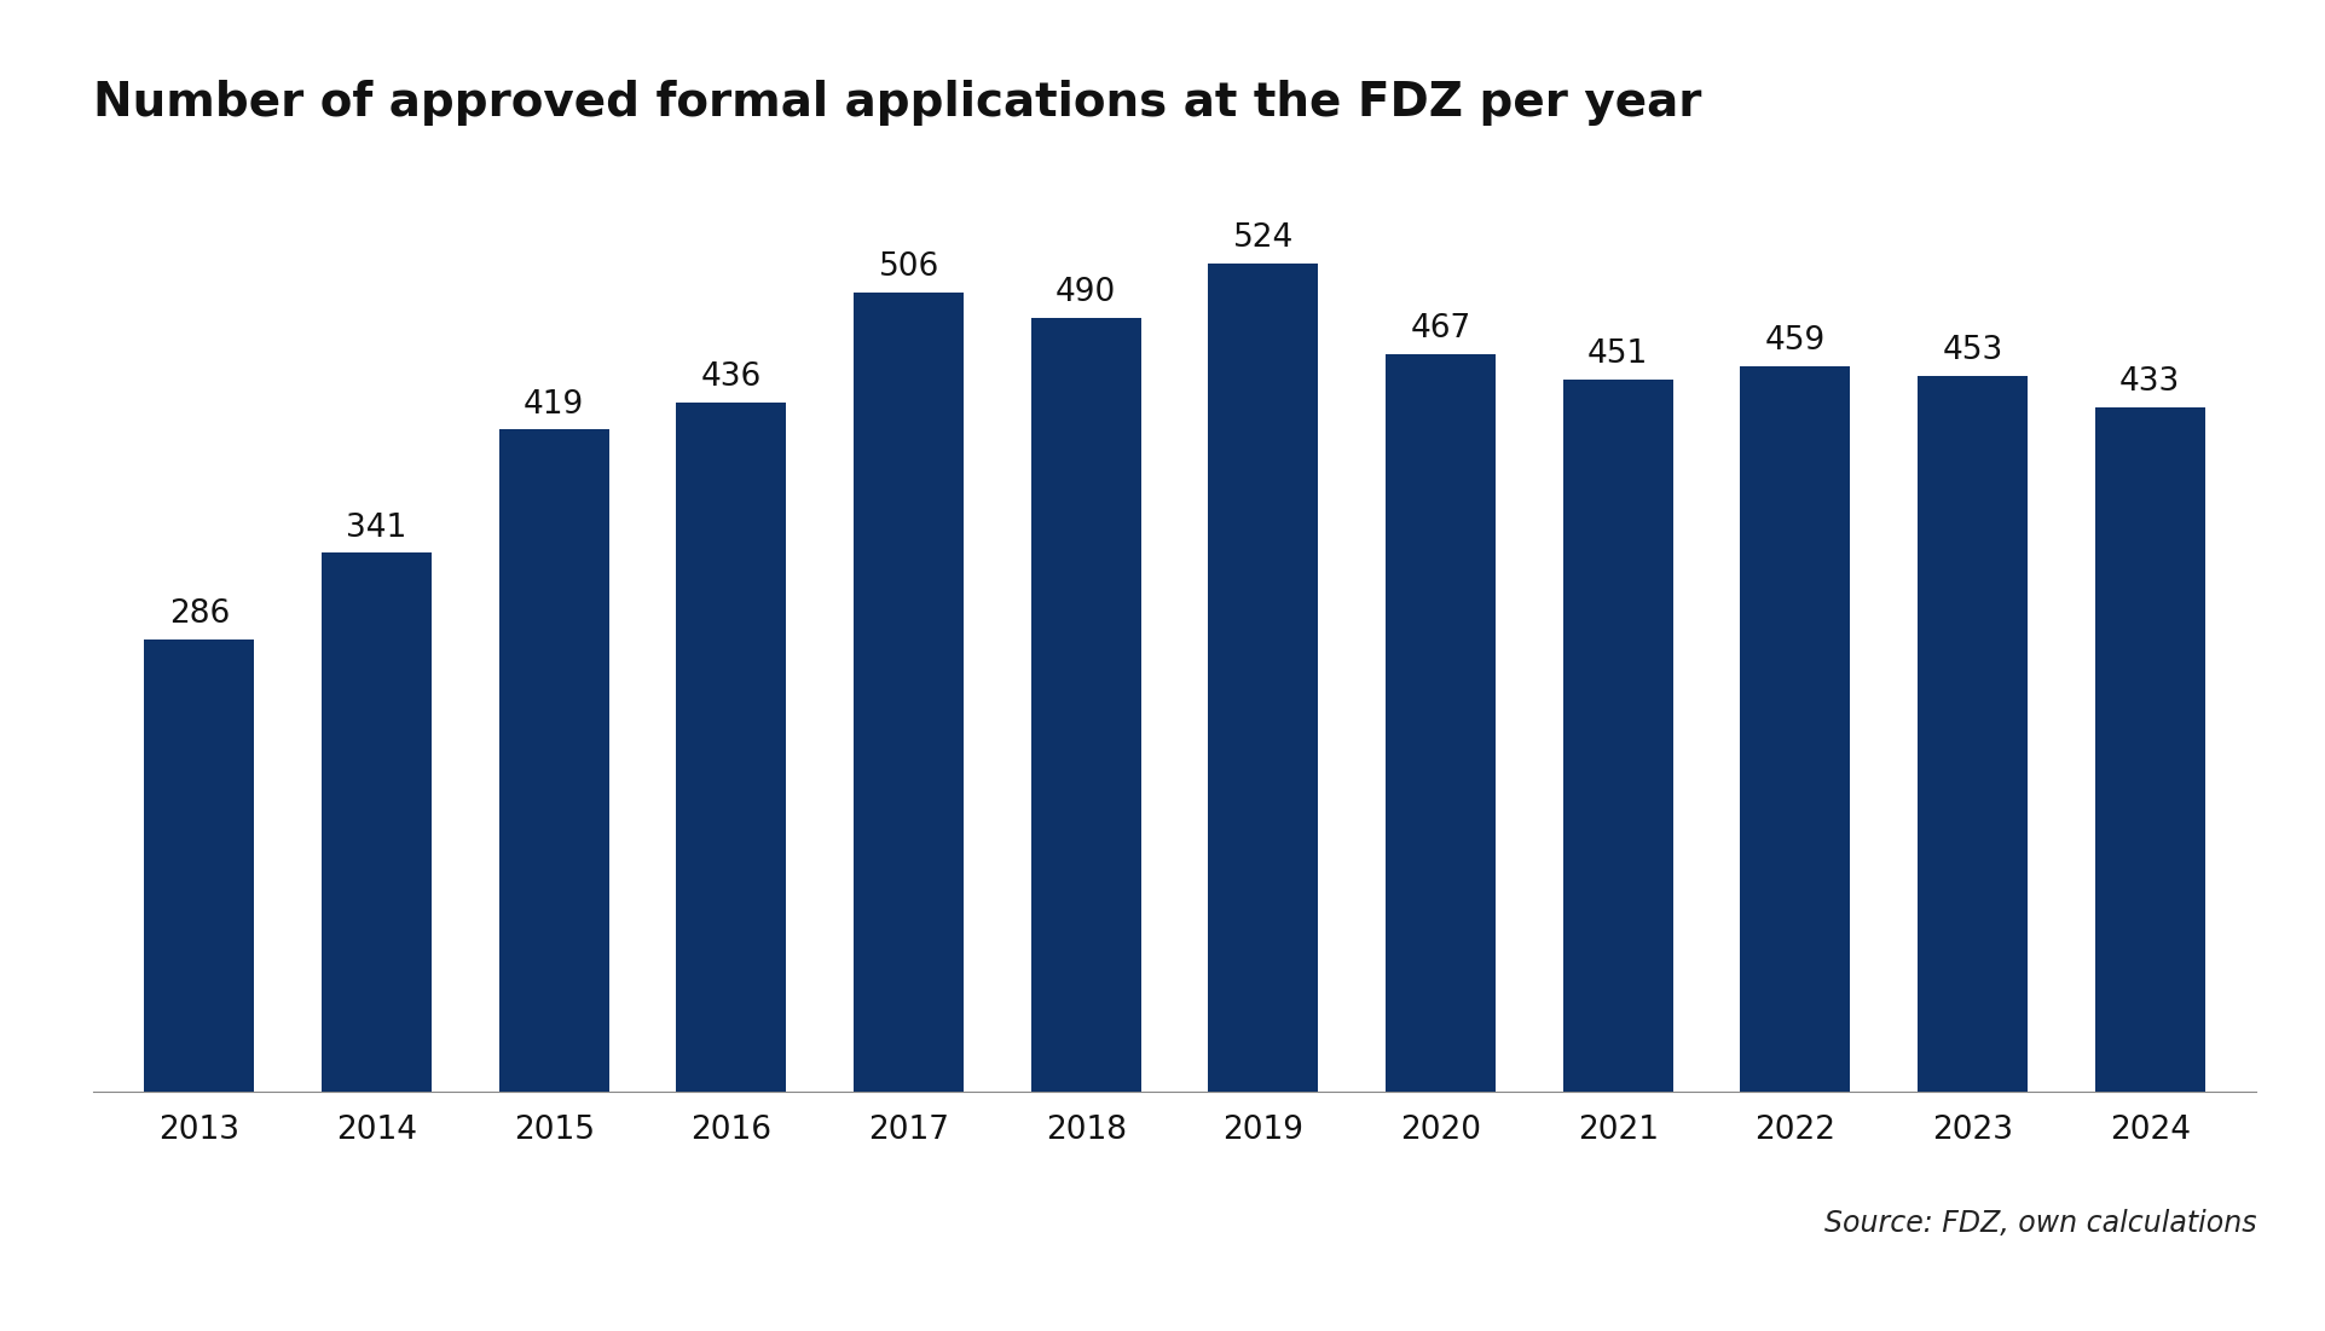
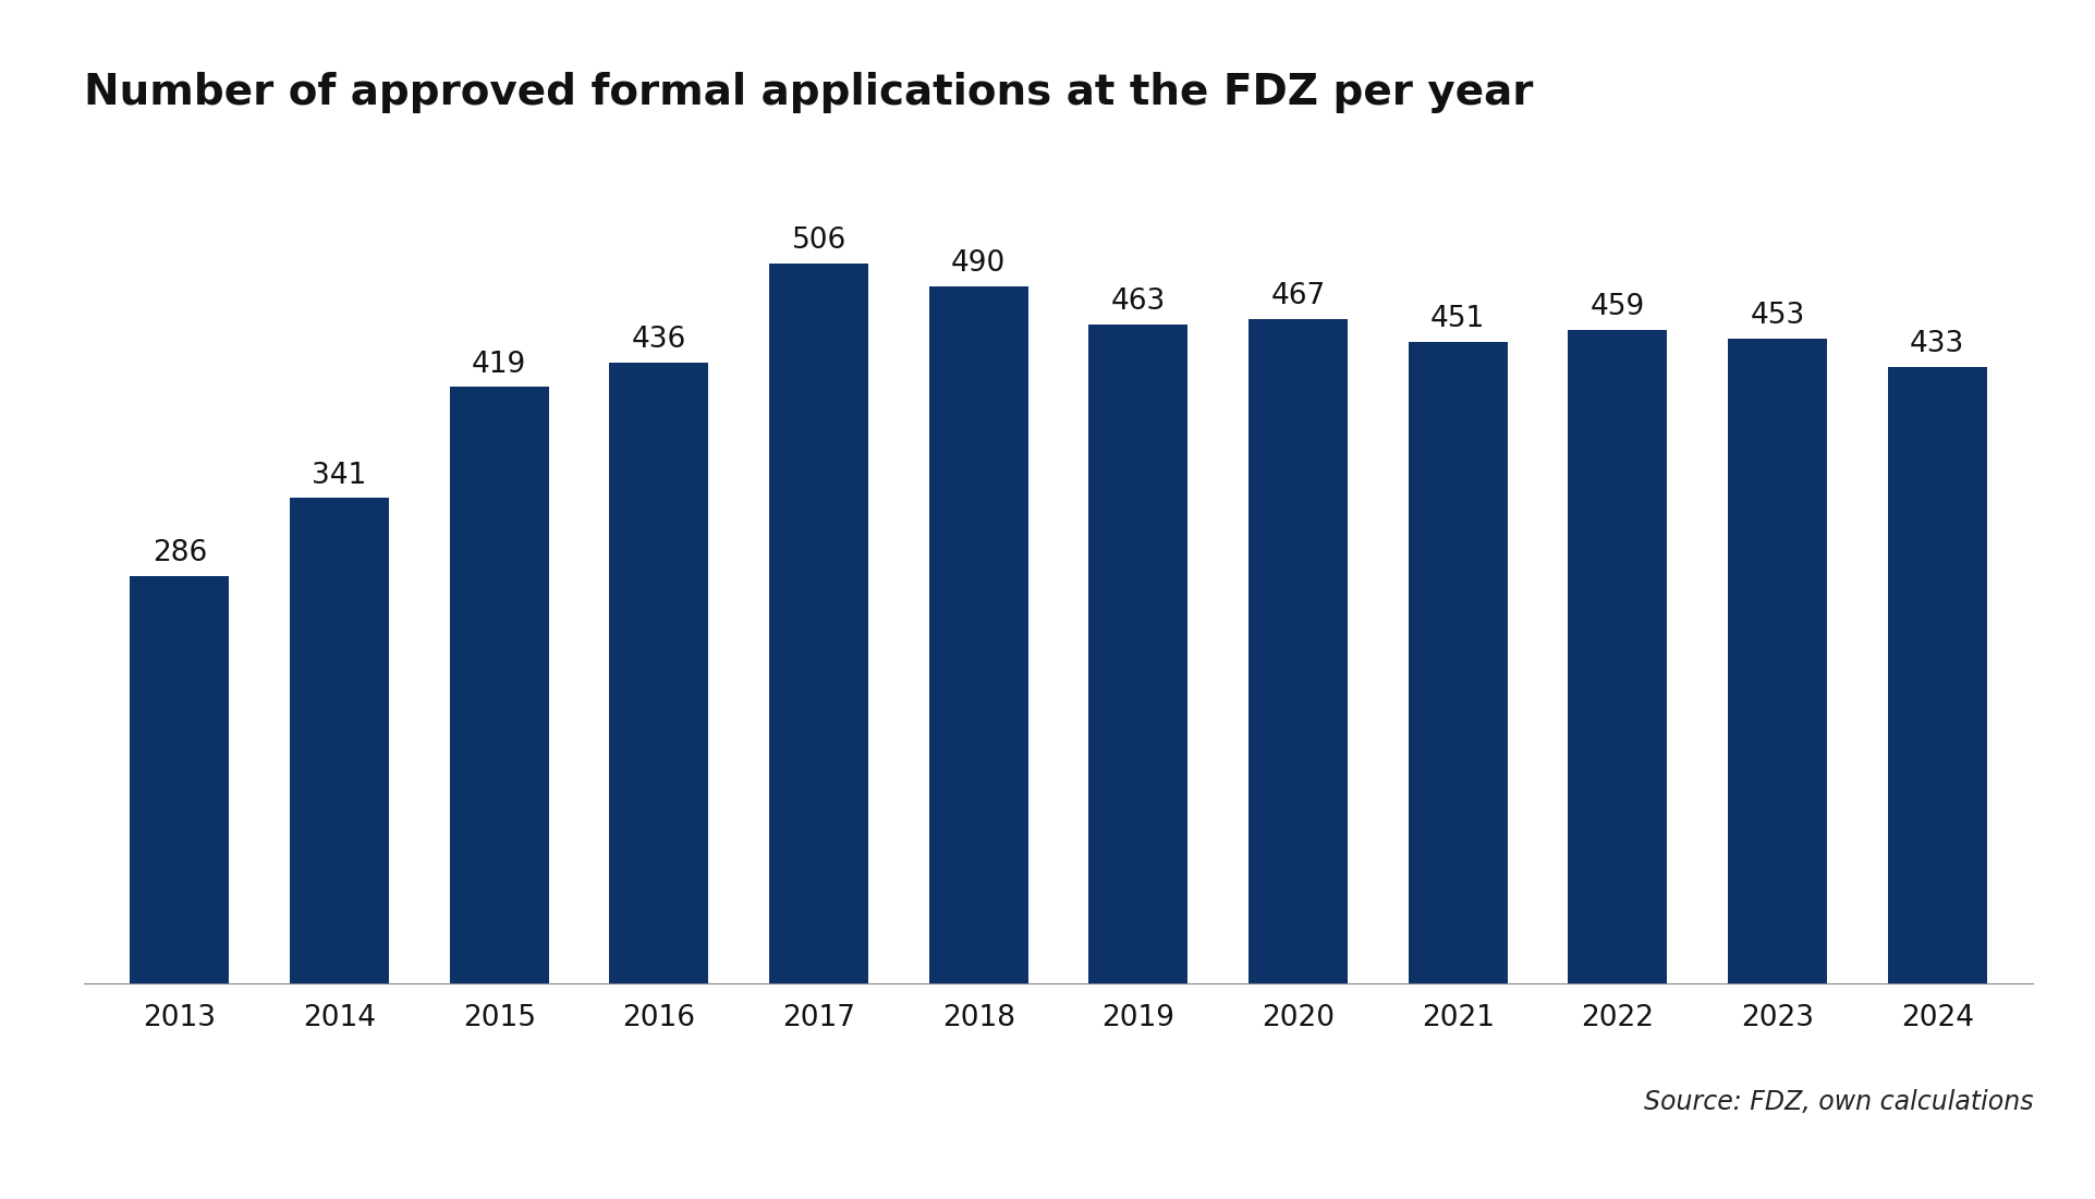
2019: 524 -> 463
